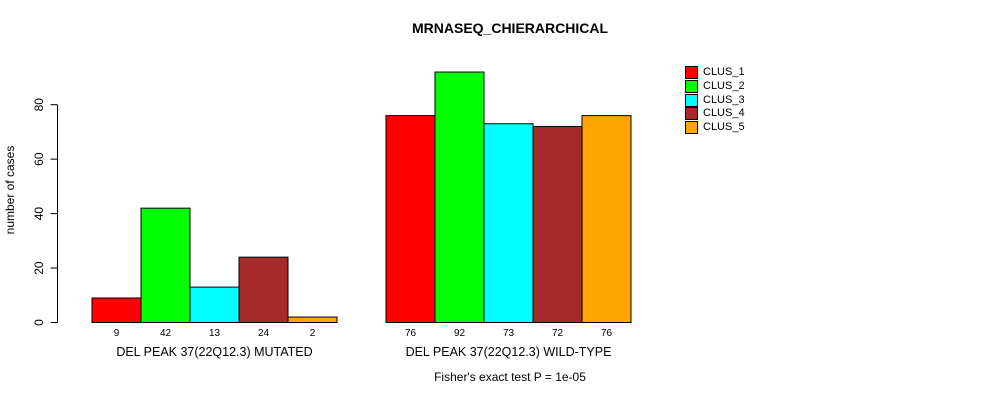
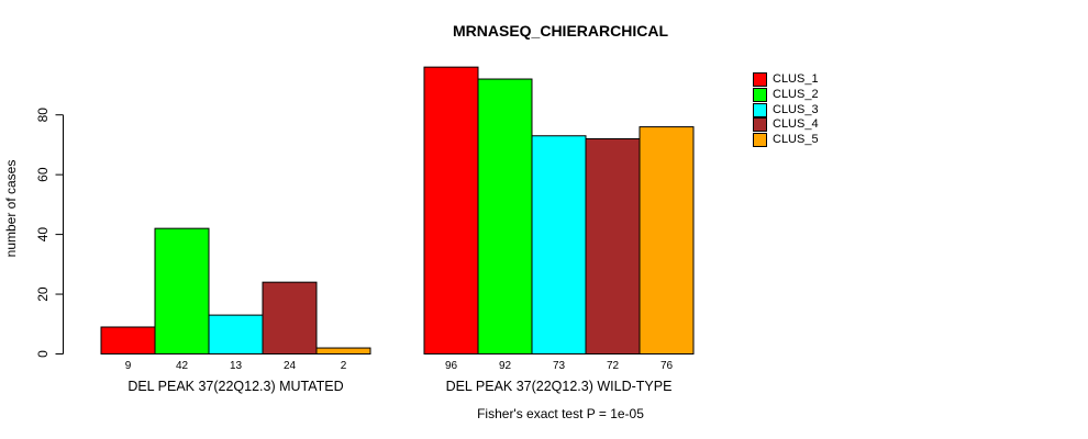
CLUS_1/DEL PEAK 37(22Q12.3) WILD-TYPE: 76 -> 96
